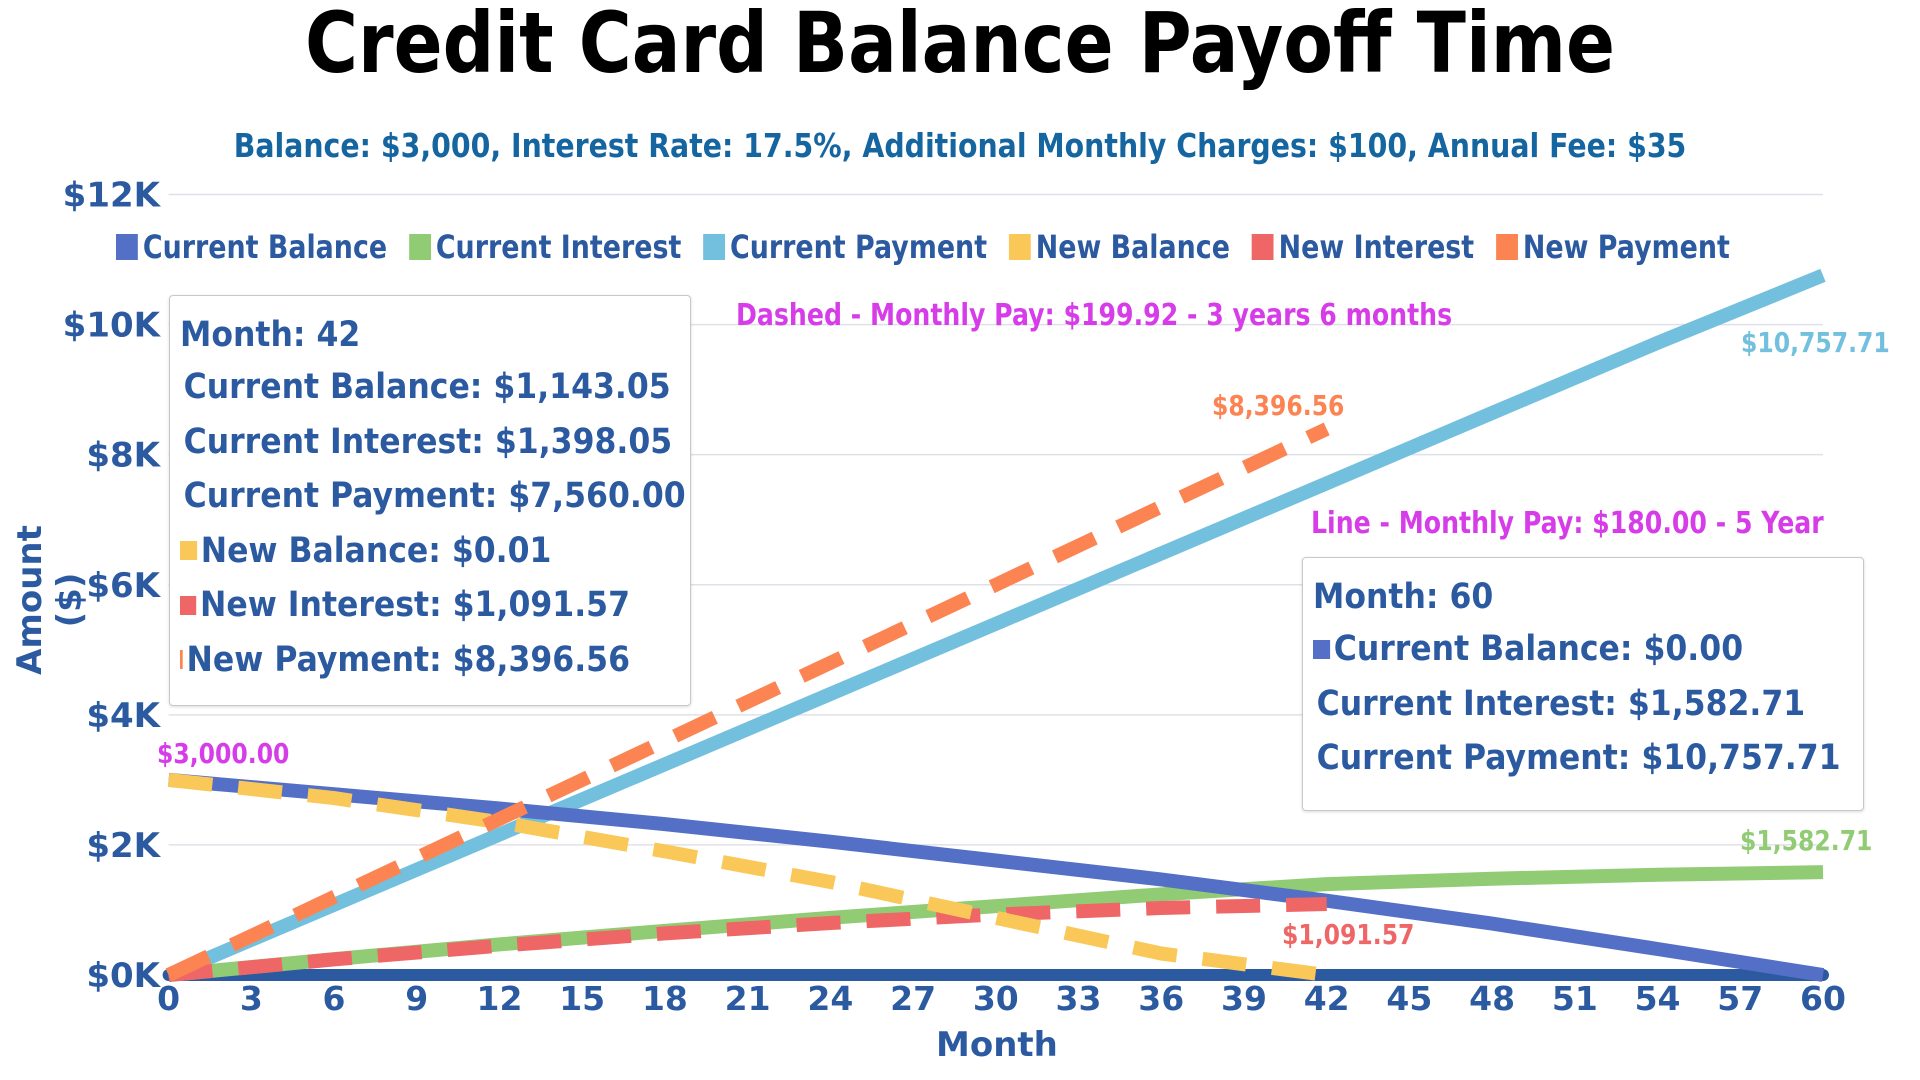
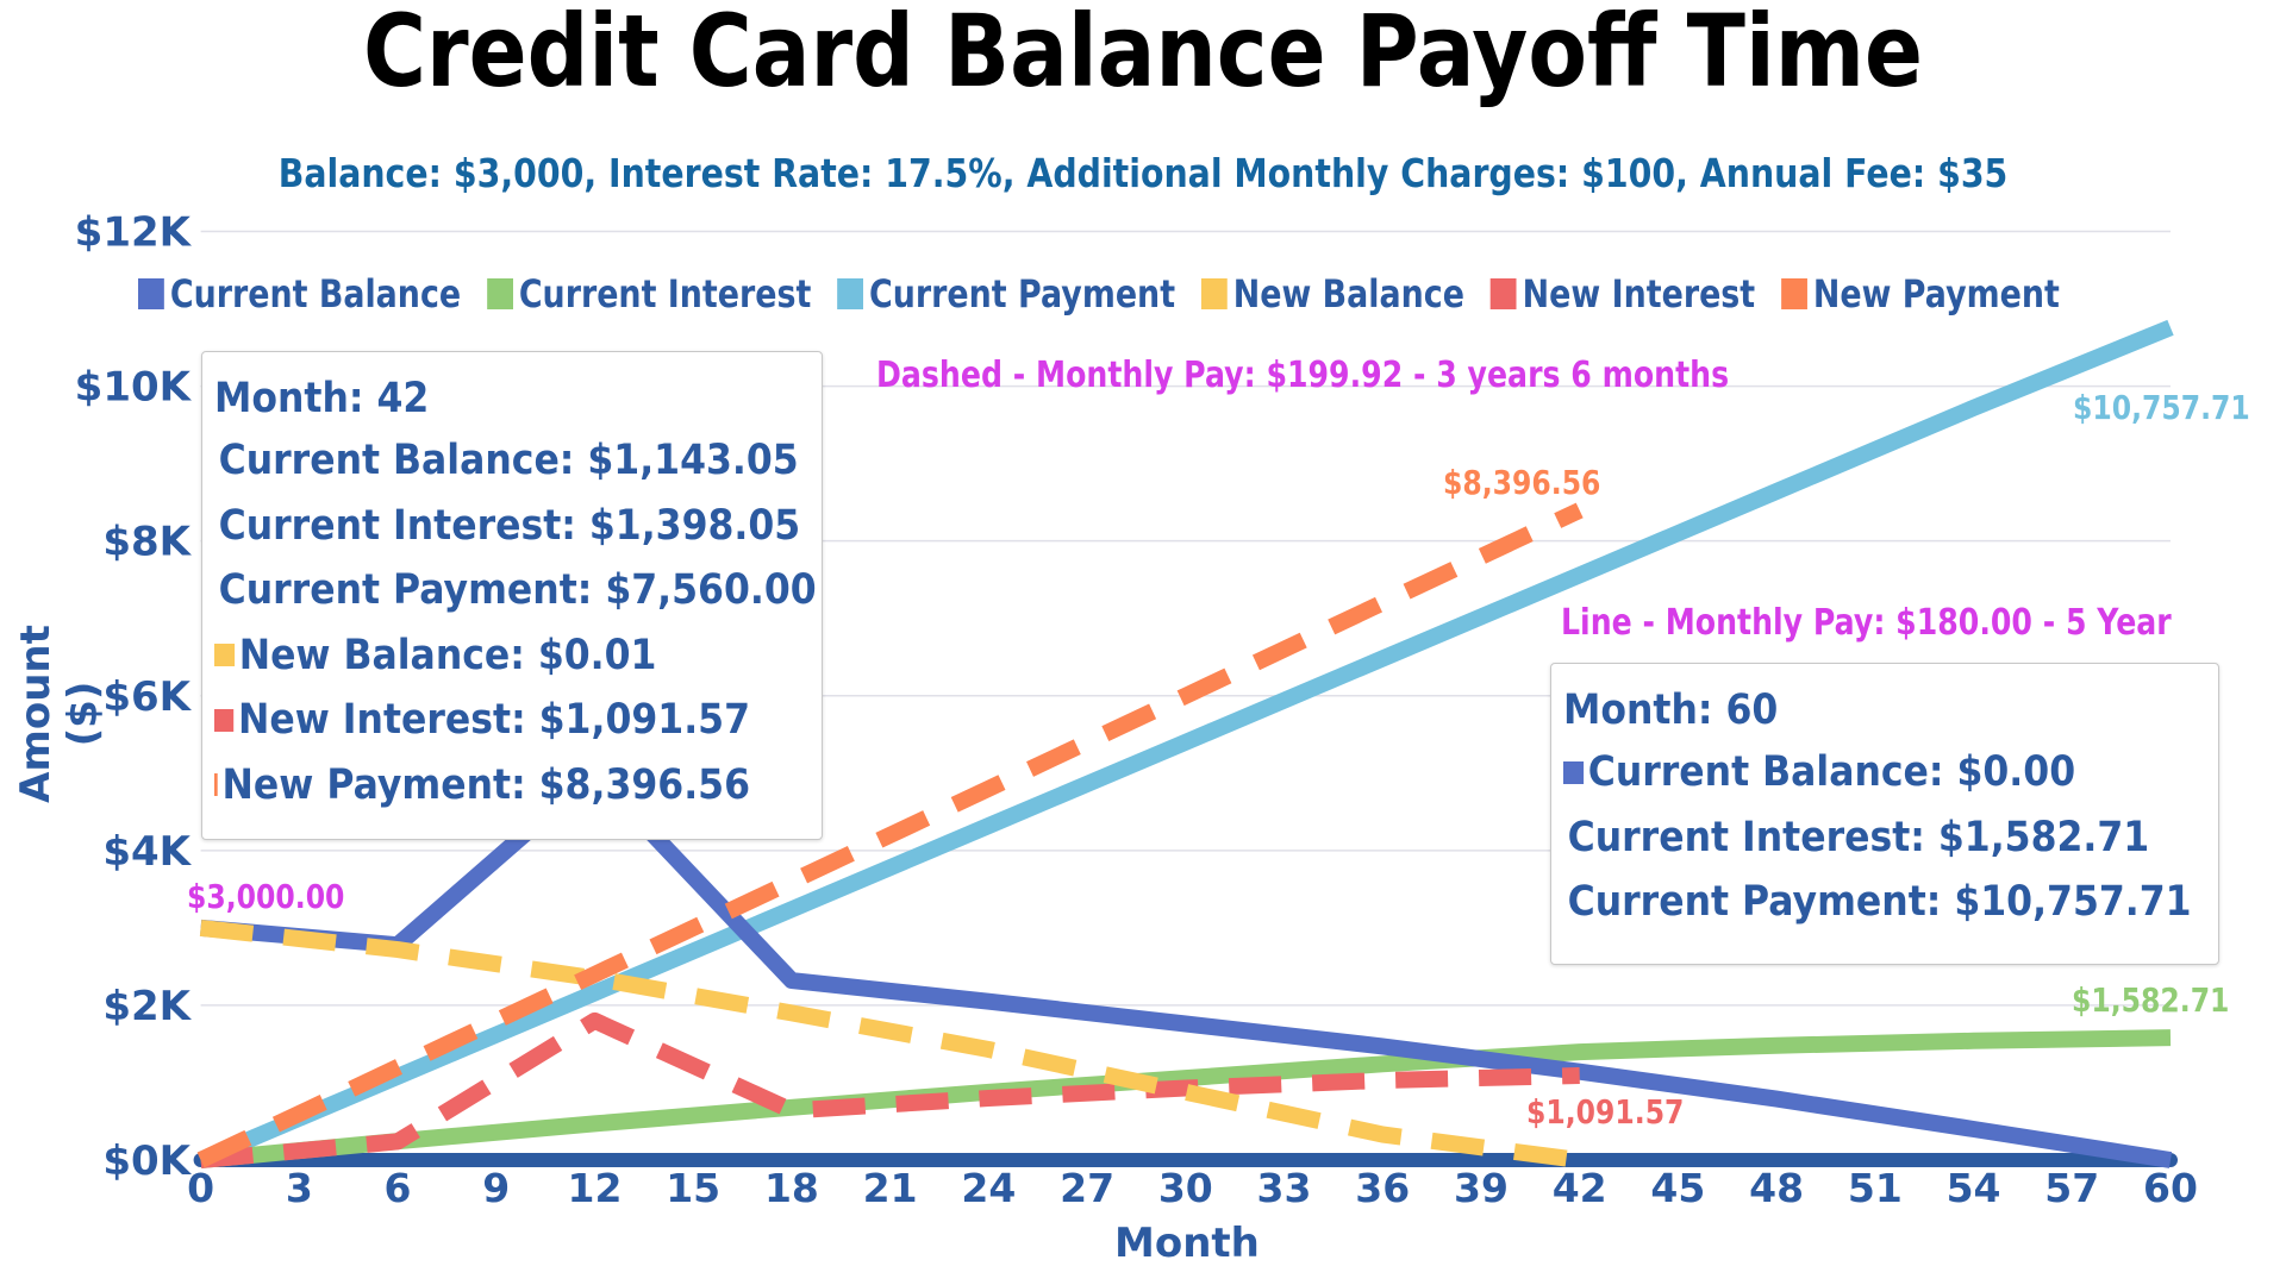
Current Balance/12: $2.6K -> $5.0K
New Interest/12: $0.4K -> $1.8K
